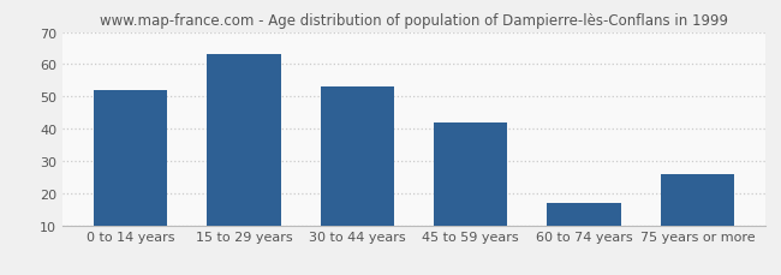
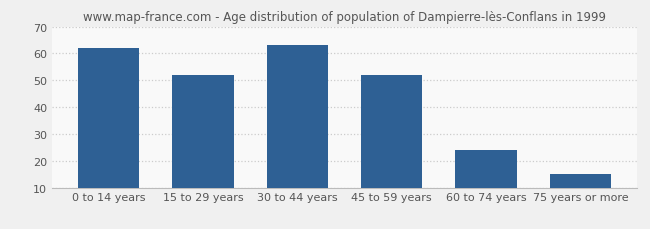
0 to 14 years: 52 -> 62
15 to 29 years: 63 -> 52
30 to 44 years: 53 -> 63
45 to 59 years: 42 -> 52
60 to 74 years: 17 -> 24
75 years or more: 26 -> 15
